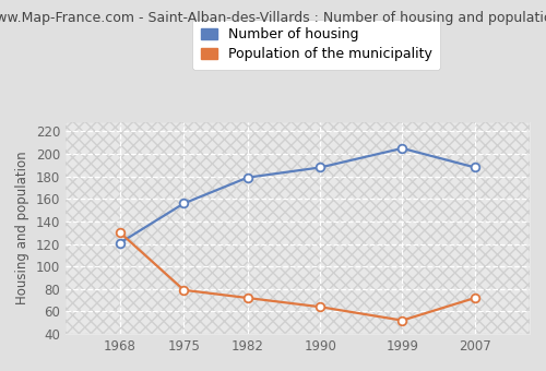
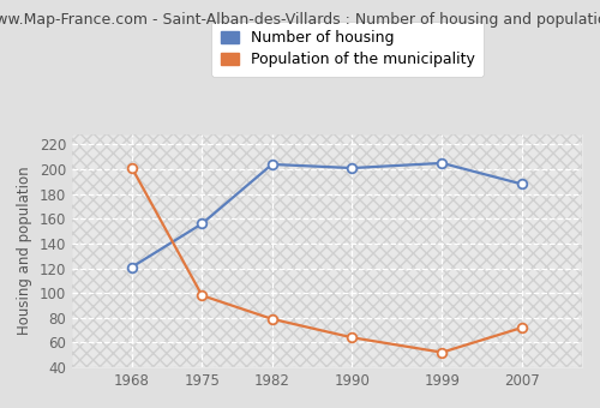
Population of the municipality/1968: 130 -> 201
Population of the municipality/1975: 79 -> 98
Number of housing/1982: 179 -> 204
Population of the municipality/1982: 72 -> 79
Number of housing/1990: 188 -> 201
